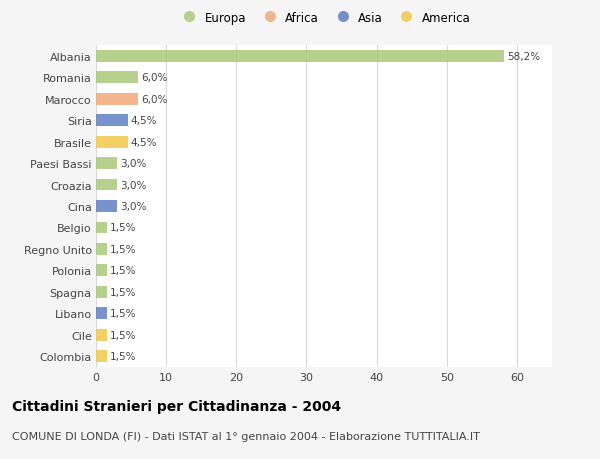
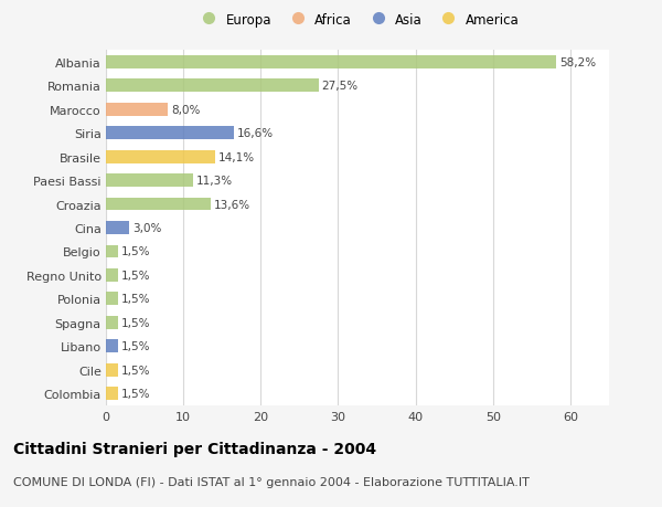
Romania: 6,0% -> 27,5%
Marocco: 6,0% -> 8,0%
Siria: 4,5% -> 16,6%
Brasile: 4,5% -> 14,1%
Paesi Bassi: 3,0% -> 11,3%
Croazia: 3,0% -> 13,6%
